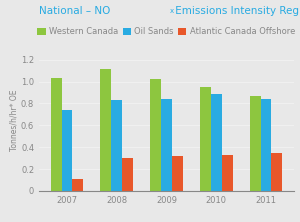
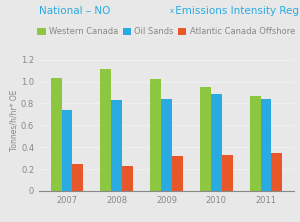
Atlantic Canada Offshore/2007: 0.11 -> 0.25
Atlantic Canada Offshore/2008: 0.30 -> 0.23
